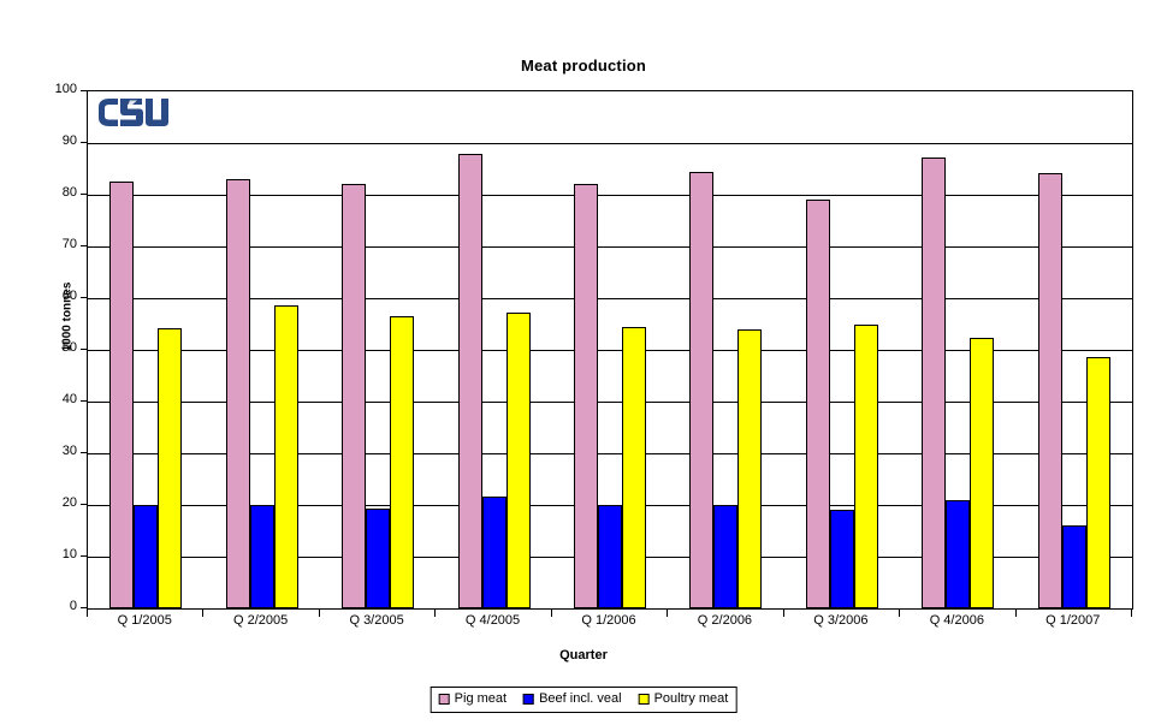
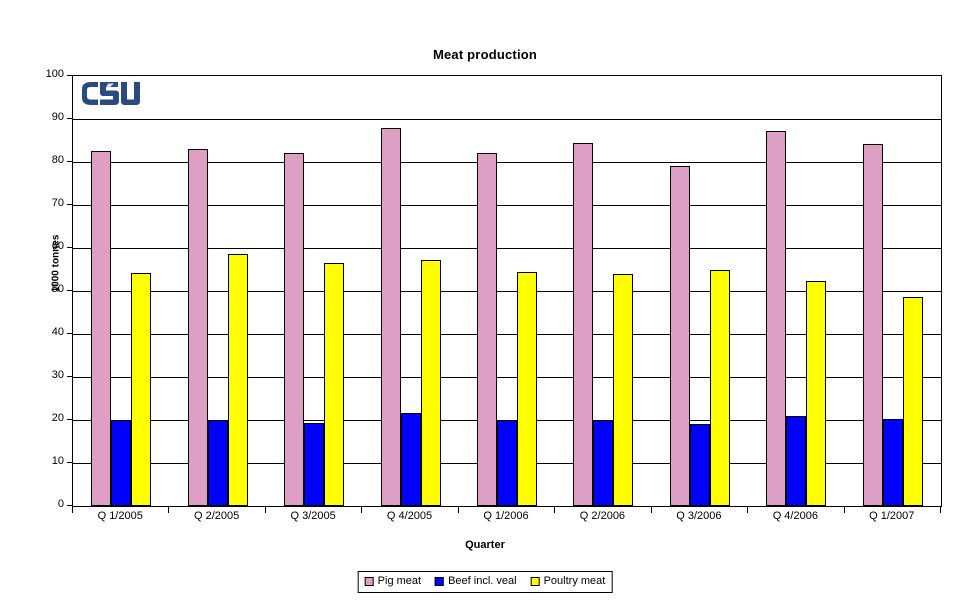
Beef incl. veal/Q 1/2007: 16 -> 20
